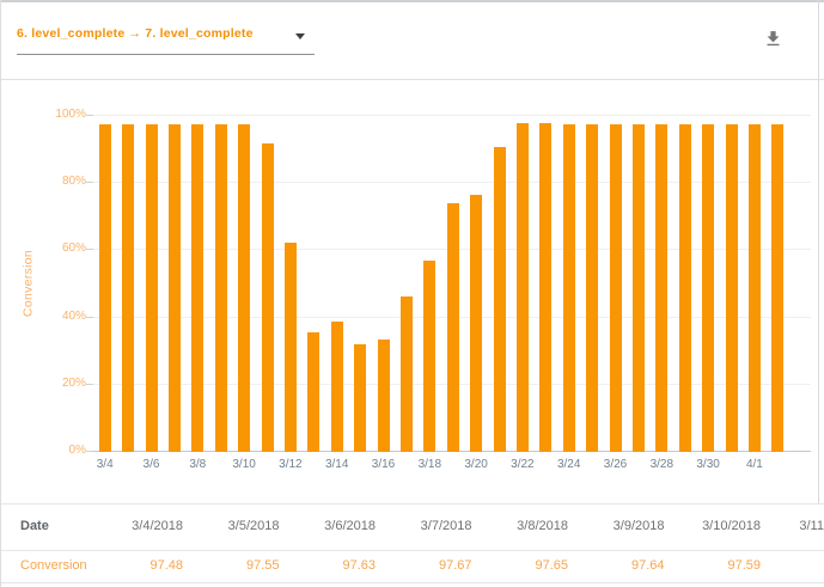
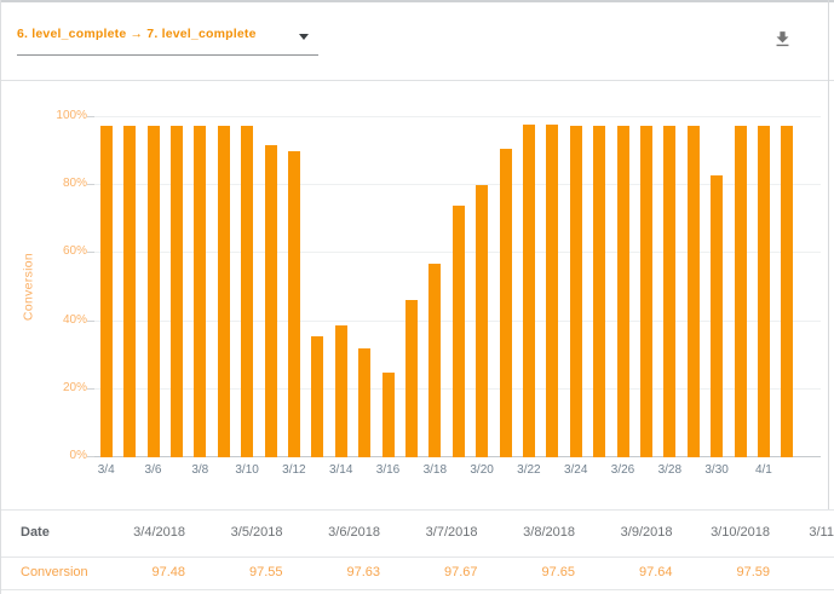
3/12: 62% -> 90%
3/16: 33% -> 25%
3/20: 76% -> 80%
3/30: 98% -> 83%
